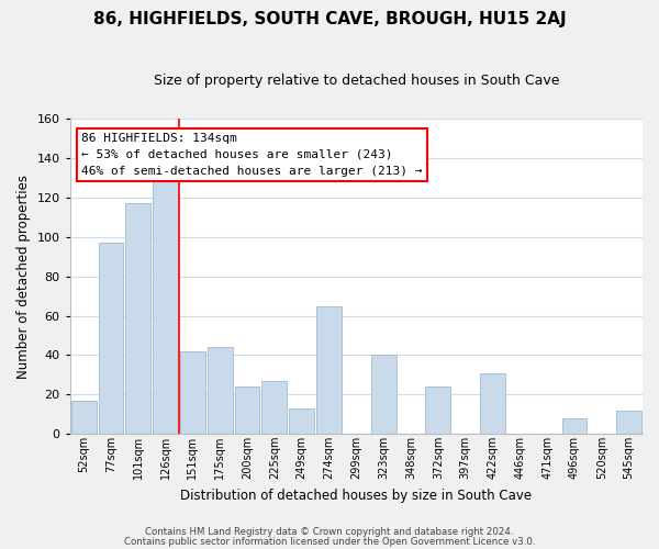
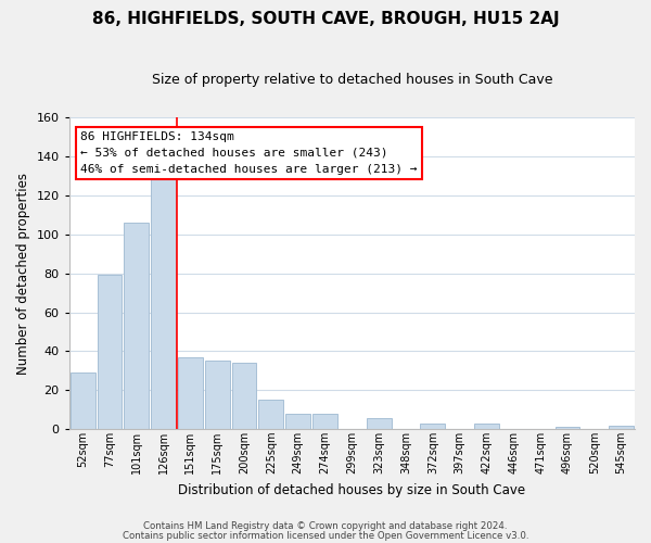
52sqm: 17 -> 29
77sqm: 97 -> 79
101sqm: 117 -> 106
151sqm: 42 -> 37
175sqm: 44 -> 35
200sqm: 24 -> 34
225sqm: 27 -> 15
249sqm: 13 -> 8
274sqm: 65 -> 8
323sqm: 40 -> 6
372sqm: 24 -> 3
422sqm: 31 -> 3
496sqm: 8 -> 1
545sqm: 12 -> 2
